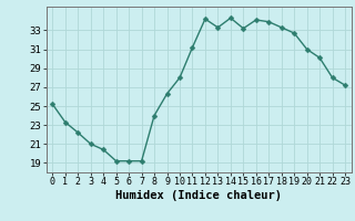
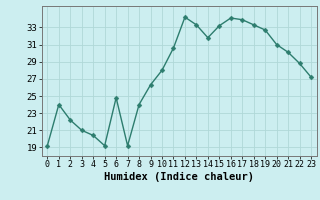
0: 25.2 -> 19.2
1: 23.3 -> 24.0
6: 19.2 -> 24.8
11: 31.2 -> 30.6
14: 34.3 -> 31.8
22: 28.0 -> 28.8
